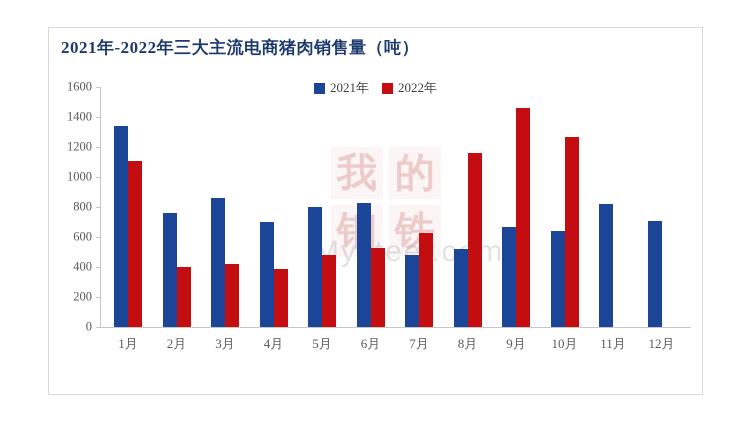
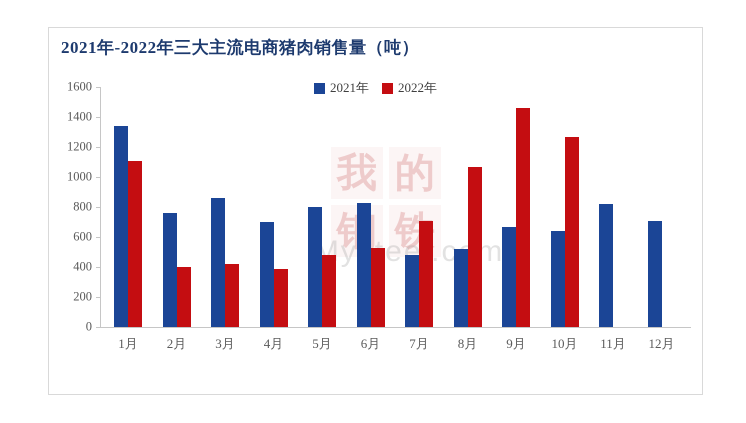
2022年/7月: 630 -> 710
2022年/8月: 1160 -> 1070
